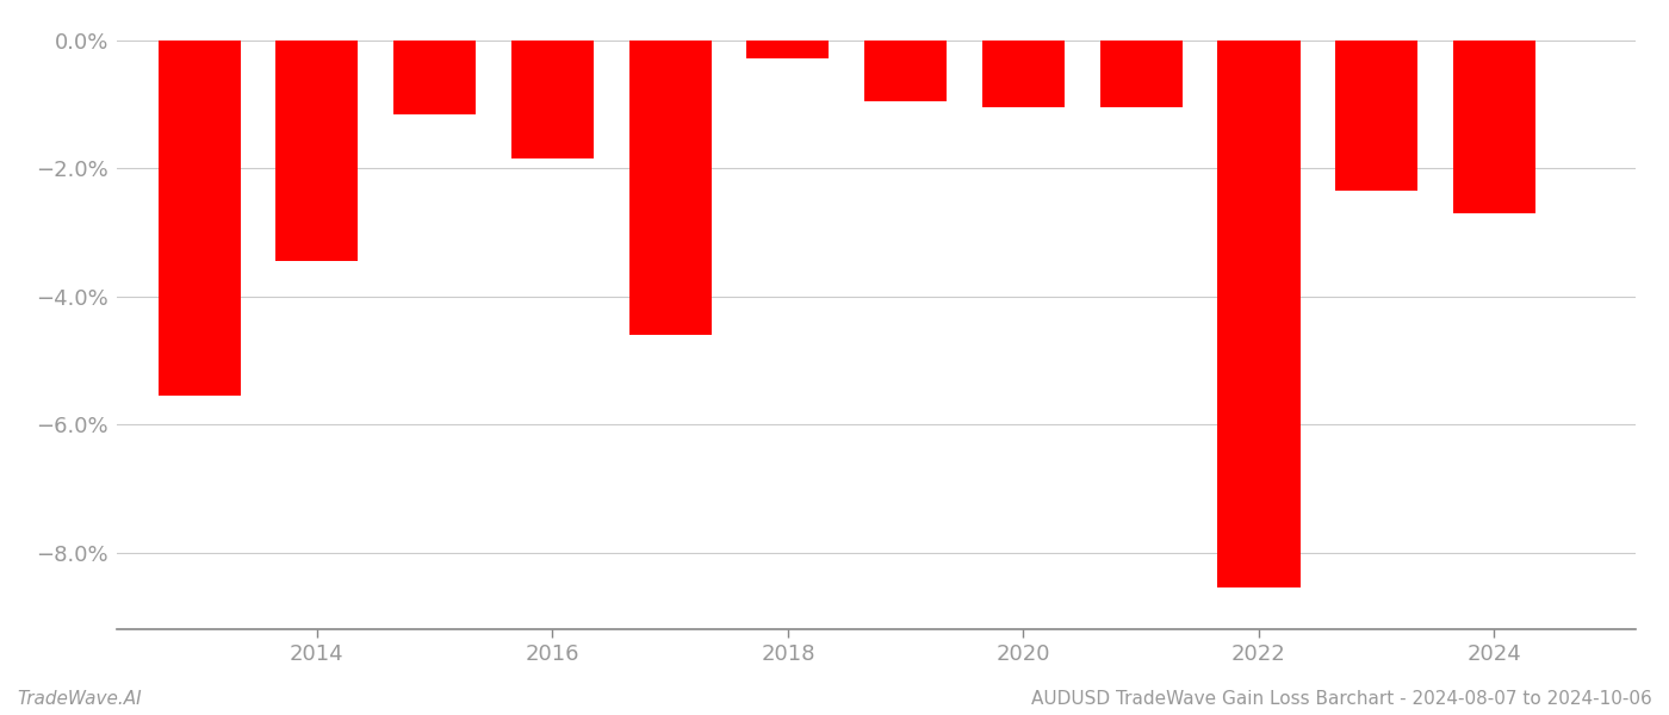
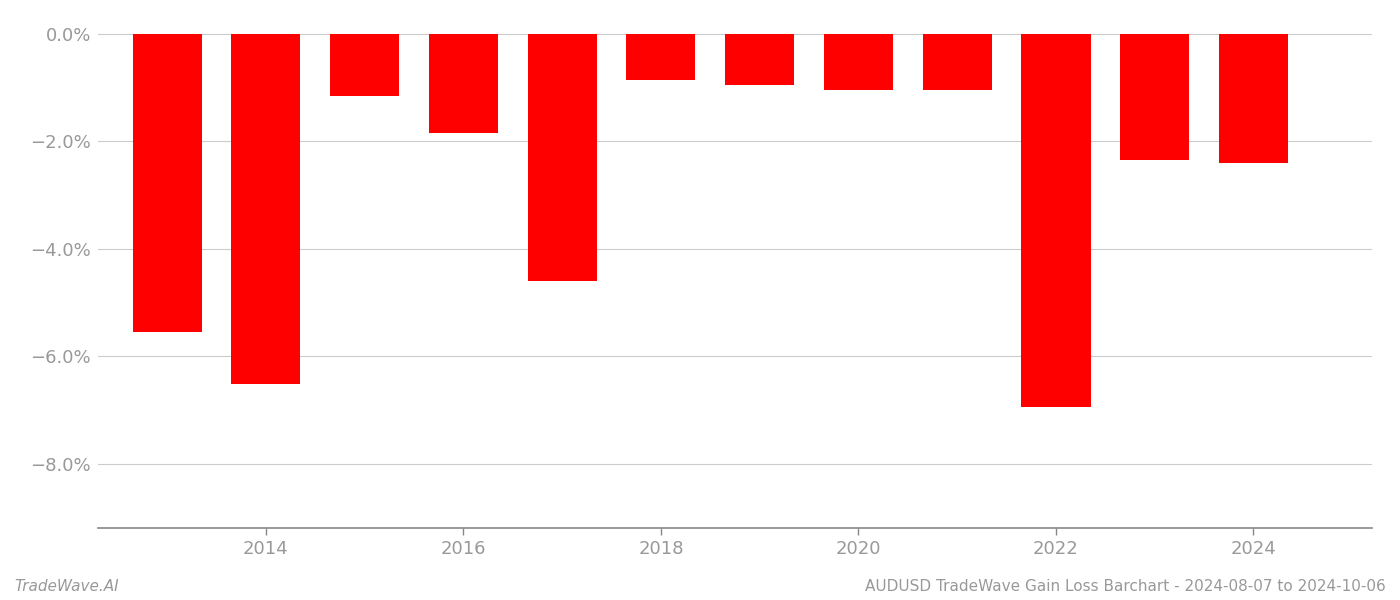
2014: -3.45% -> -6.52%
2018: -0.28% -> -0.86%
2022: -8.55% -> -6.94%
2024: -2.70% -> -2.40%
